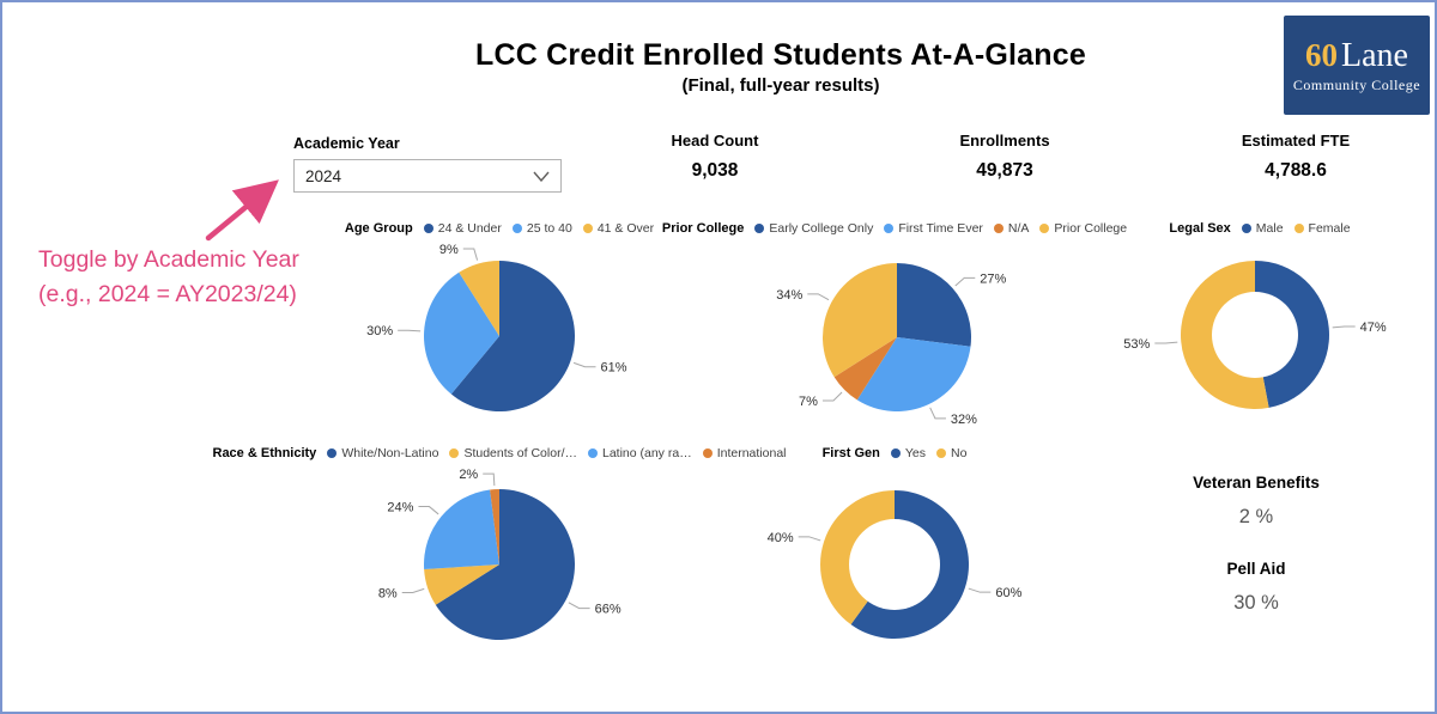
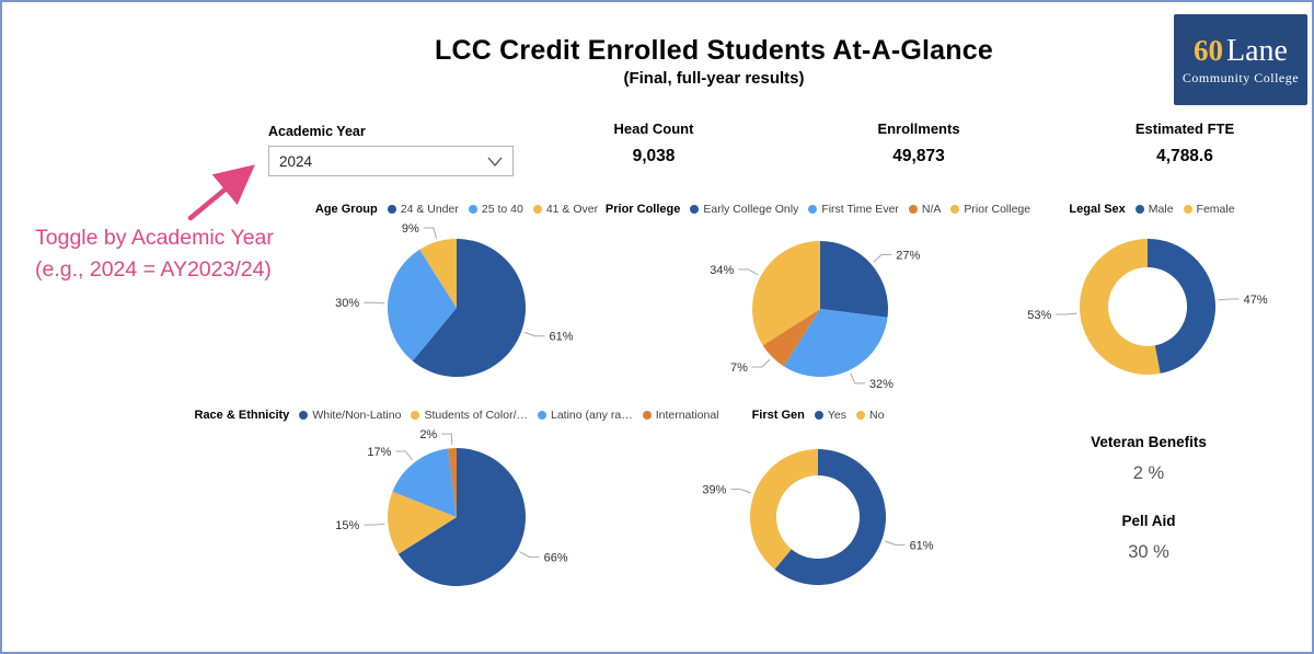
Race & Ethnicity/Students of Color/…: 8% -> 15%
Race & Ethnicity/Latino (any ra…: 24% -> 17%
First Gen/Yes: 60% -> 61%
First Gen/No: 40% -> 39%
